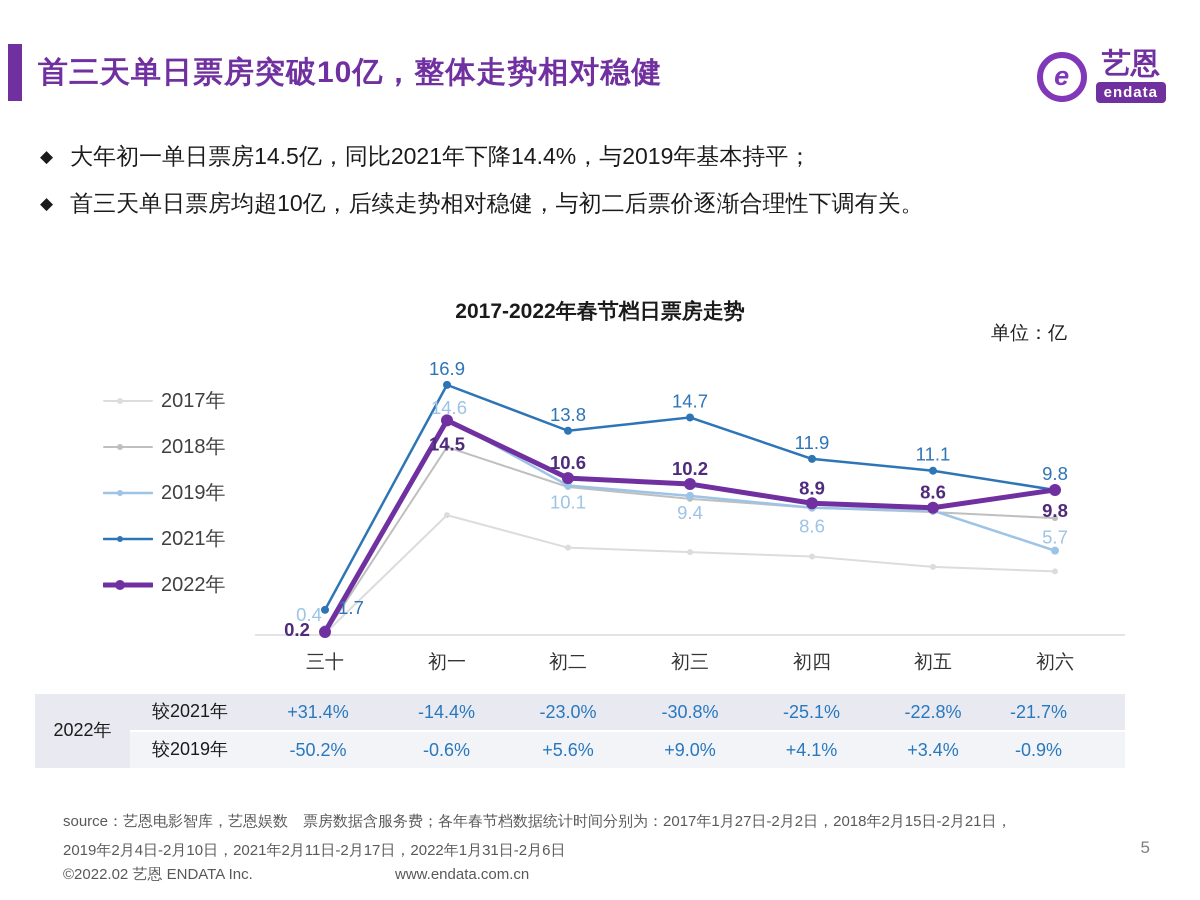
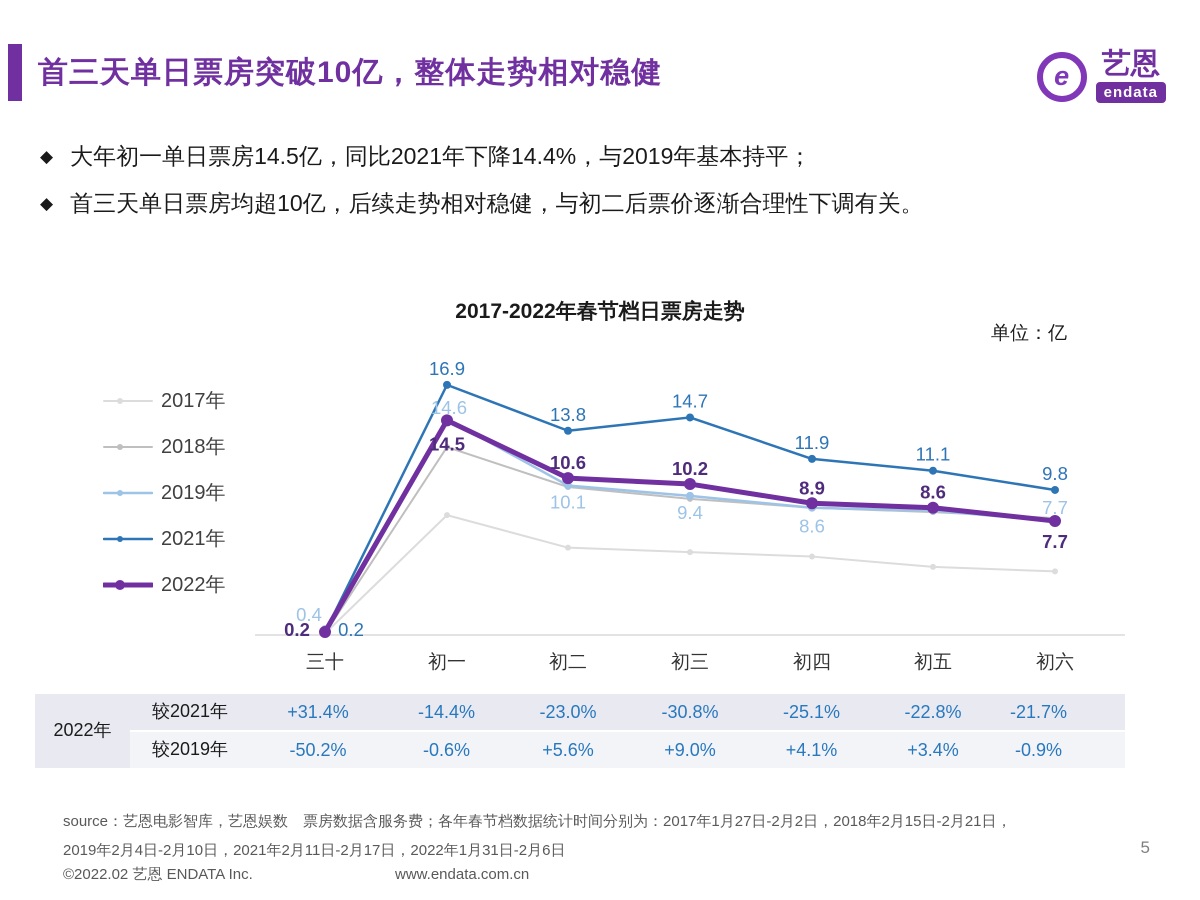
2021年/三十: 1.7 -> 0.2
2019年/初六: 5.7 -> 7.7
2022年/初六: 9.8 -> 7.7
